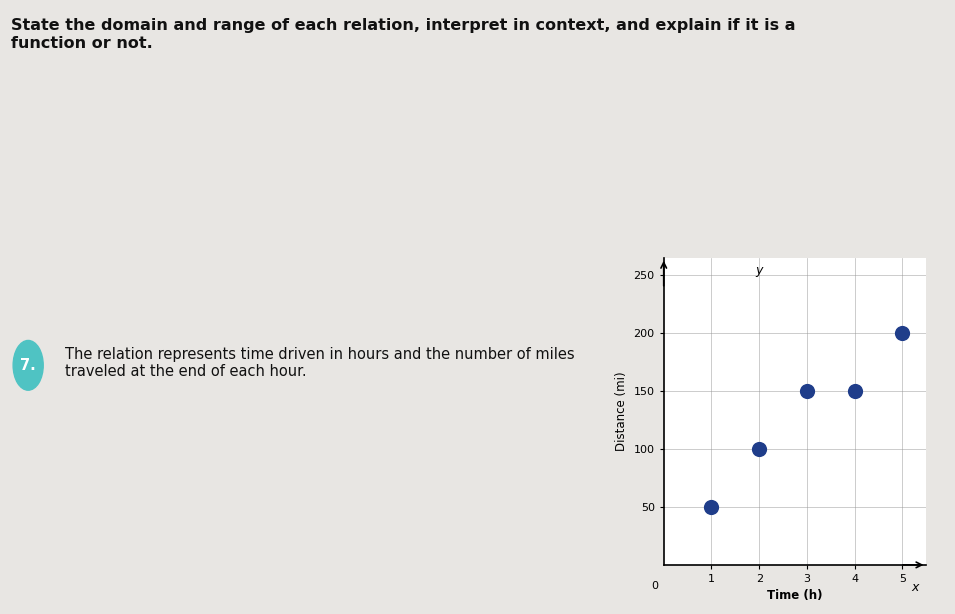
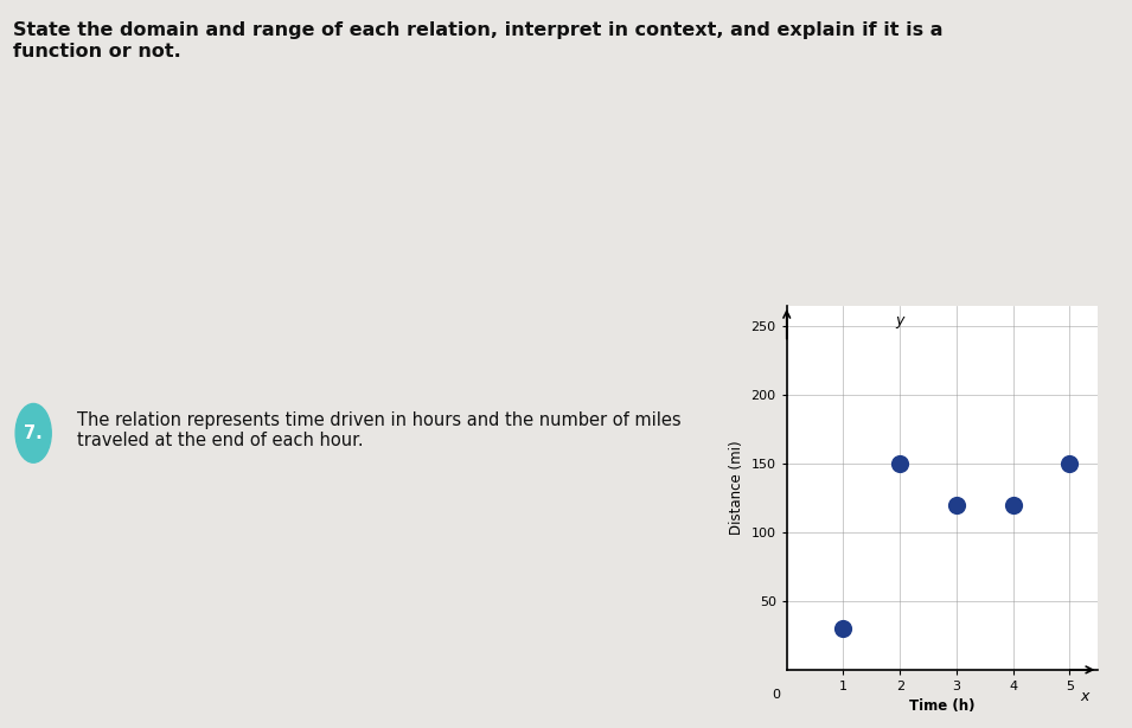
1: 50 -> 30
2: 100 -> 150
3: 150 -> 120
4: 150 -> 120
5: 200 -> 150
